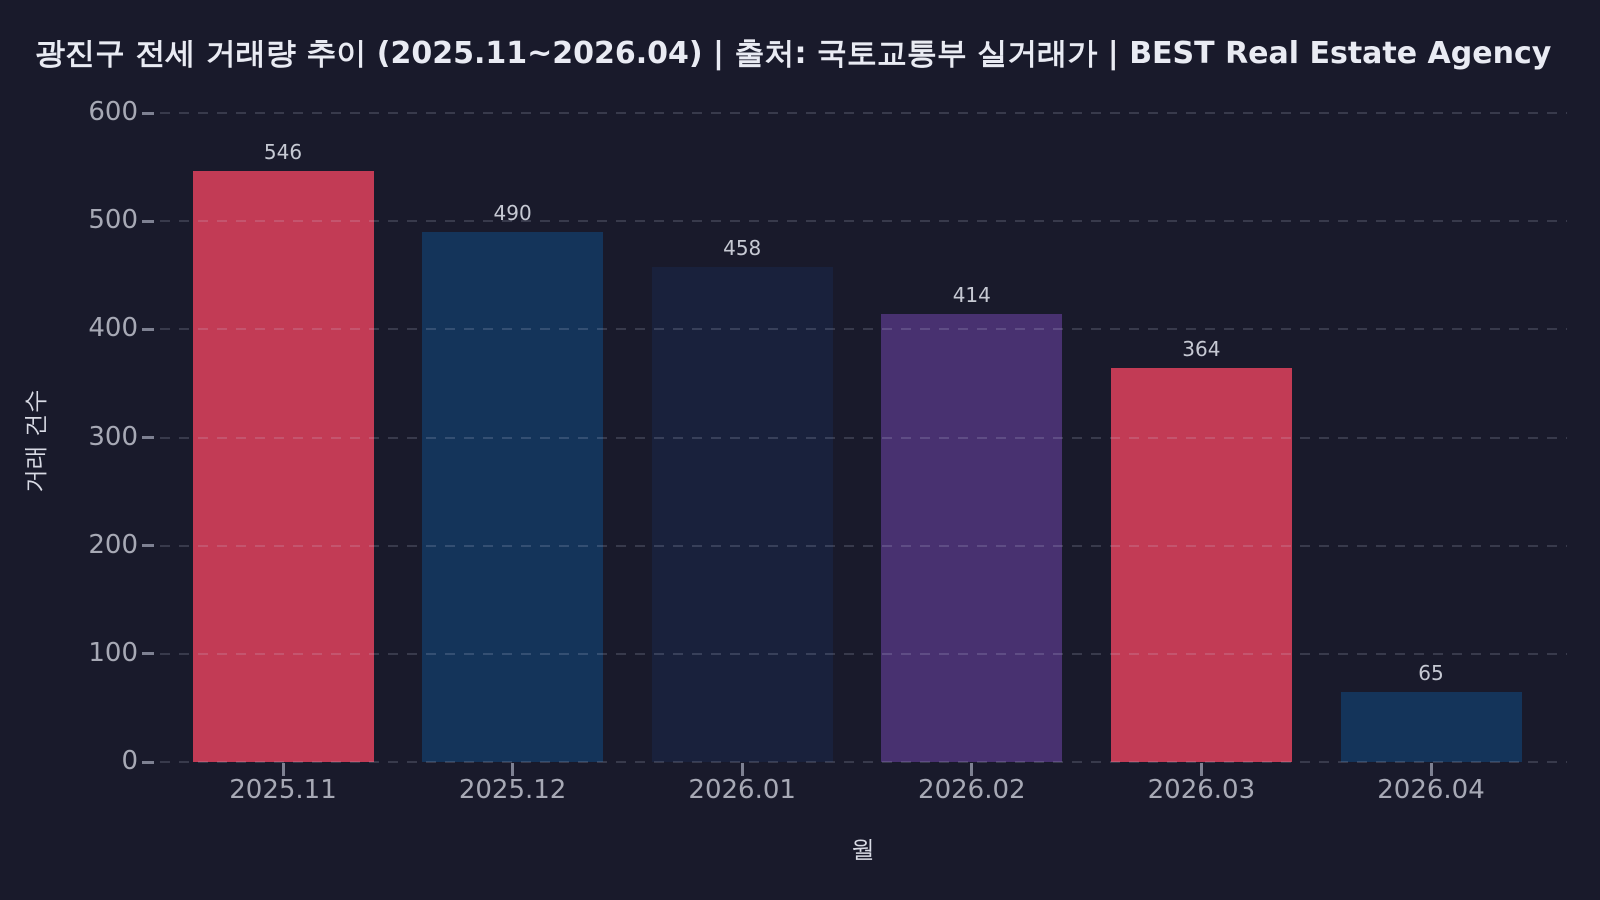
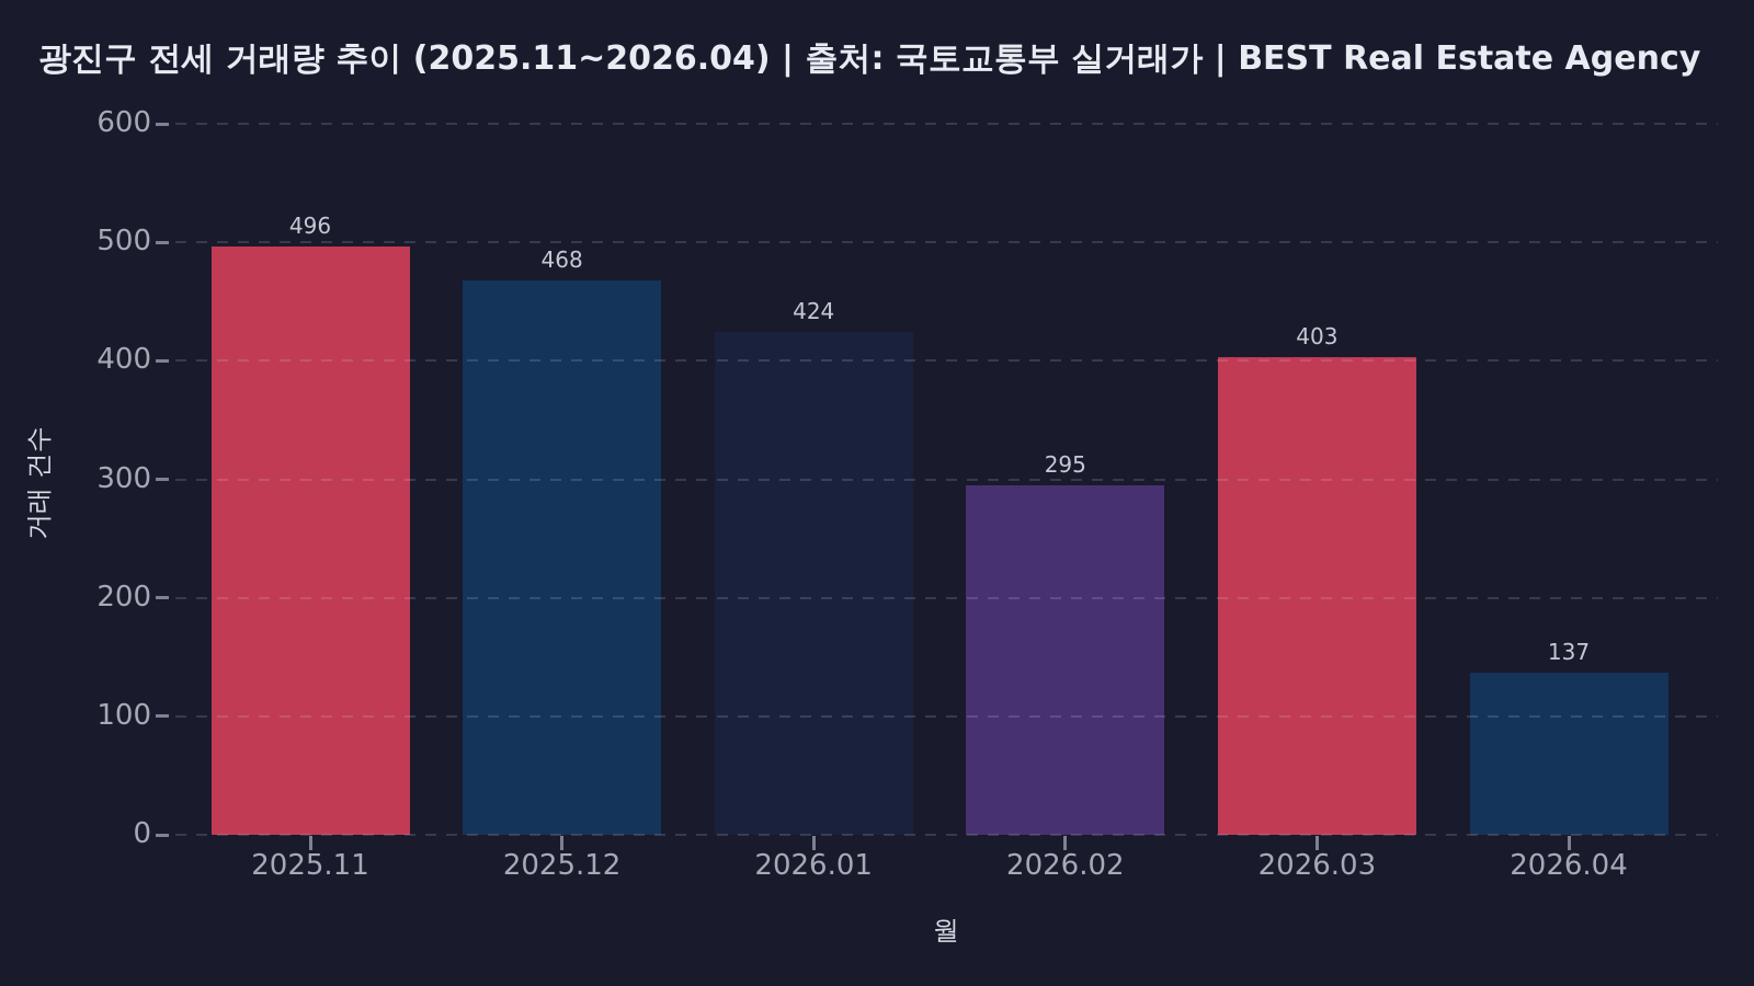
2025.11: 546 -> 496
2025.12: 490 -> 468
2026.01: 458 -> 424
2026.02: 414 -> 295
2026.03: 364 -> 403
2026.04: 65 -> 137
